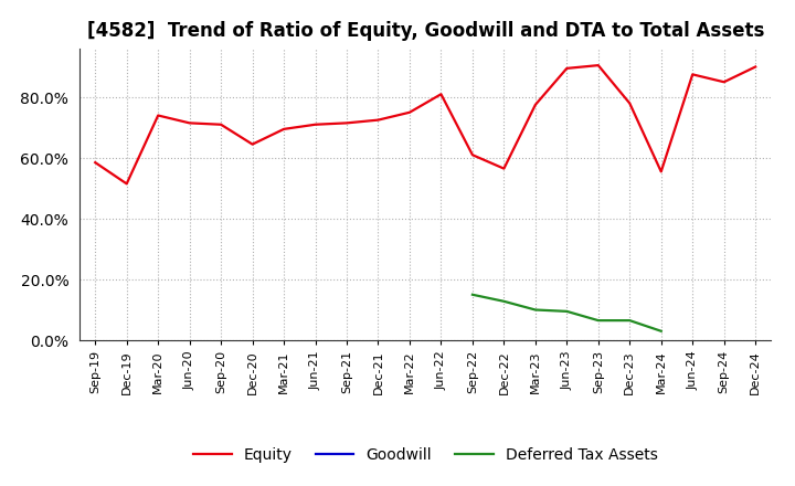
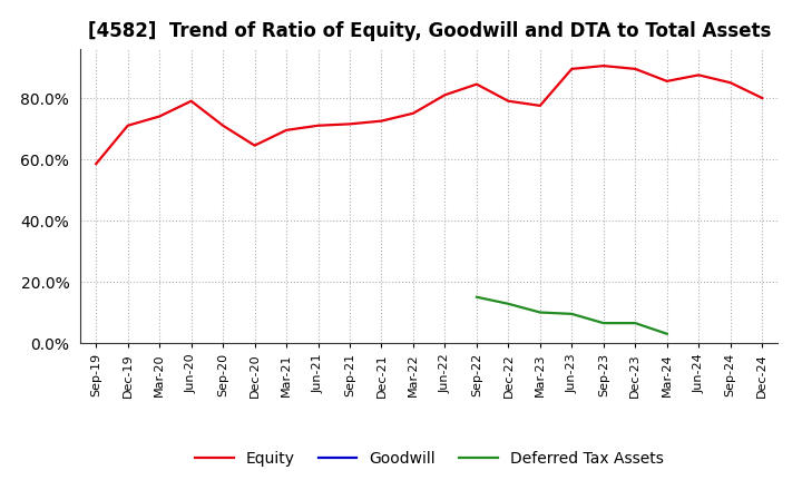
Equity/Dec-19: 51.5% -> 71.0%
Equity/Jun-20: 71.5% -> 79.0%
Equity/Sep-22: 61.0% -> 84.5%
Equity/Dec-22: 56.5% -> 79.0%
Equity/Dec-23: 78.0% -> 89.5%
Equity/Mar-24: 55.5% -> 85.5%
Equity/Dec-24: 90.0% -> 80.0%
